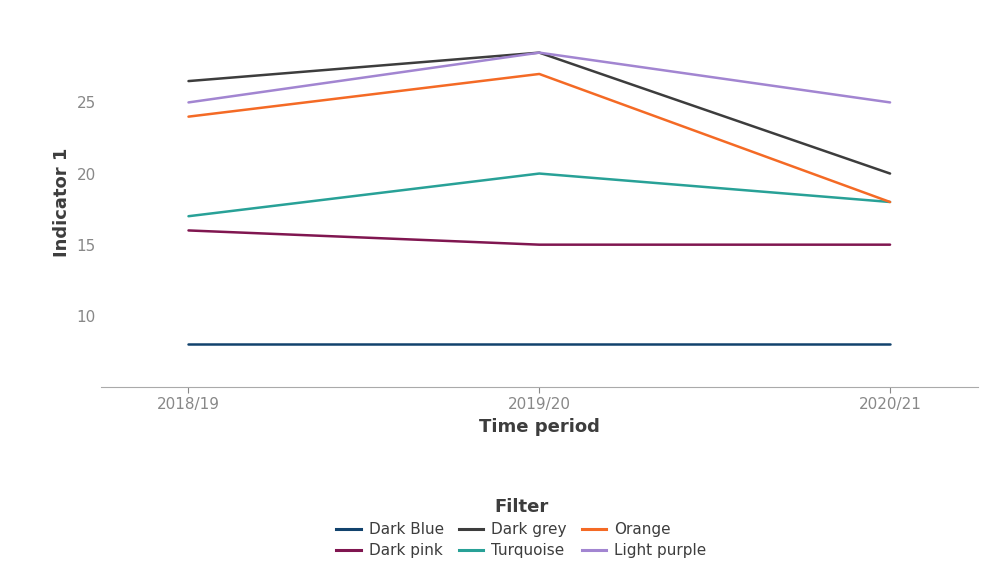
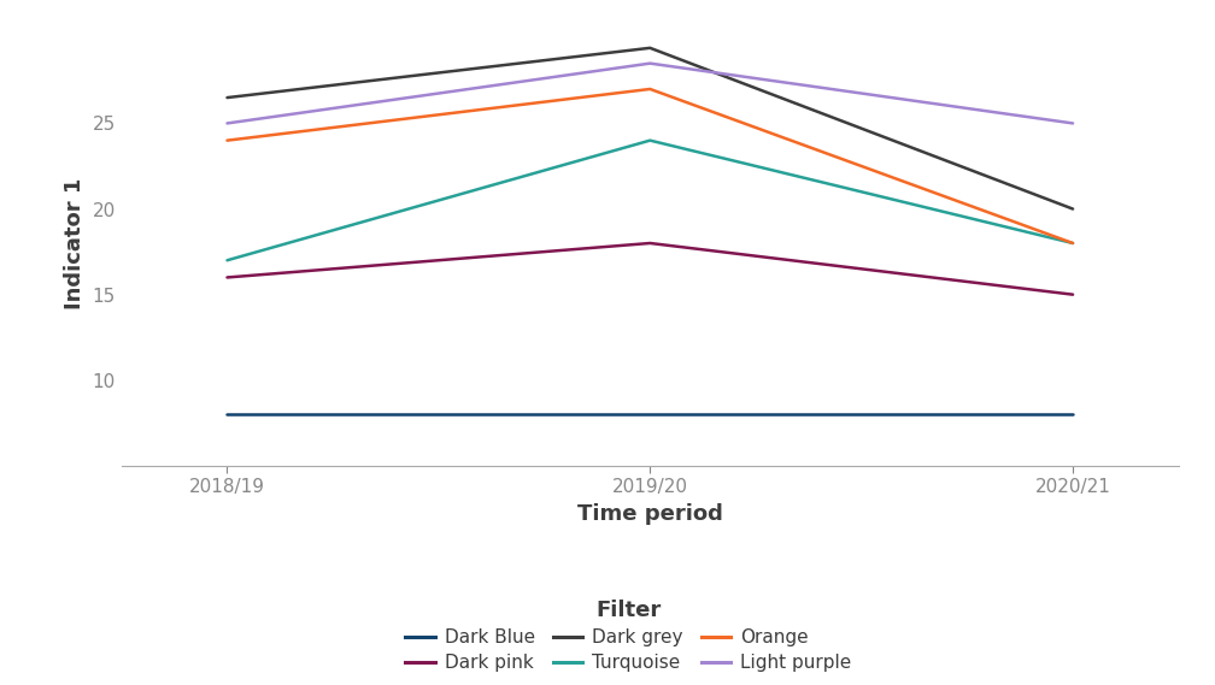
Dark pink/2019/20: 15 -> 18
Dark grey/2019/20: 28.5 -> 29.4
Turquoise/2019/20: 20 -> 24
